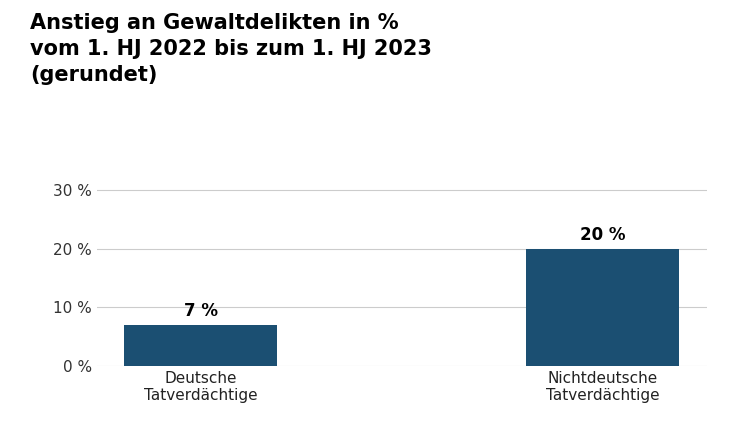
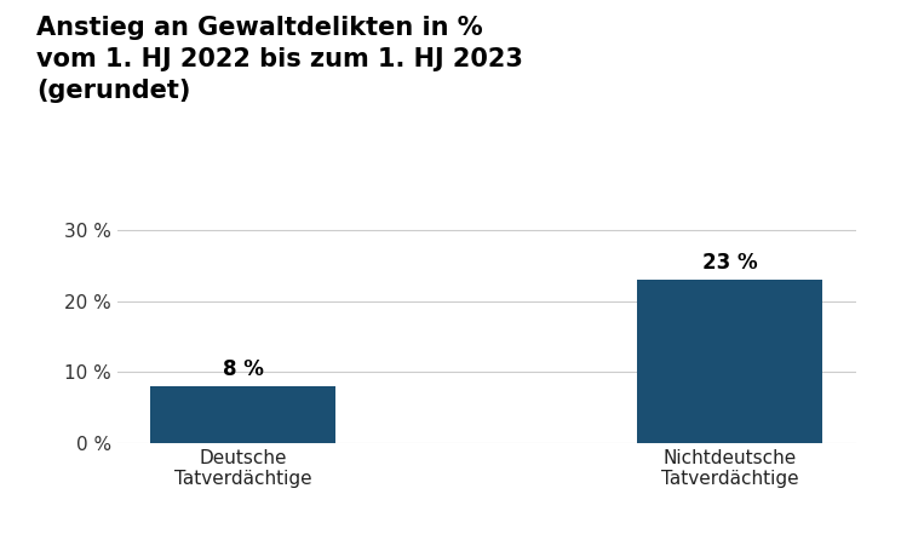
Deutsche Tatverdächtige: 7 -> 8
Nichtdeutsche Tatverdächtige: 20 -> 23
